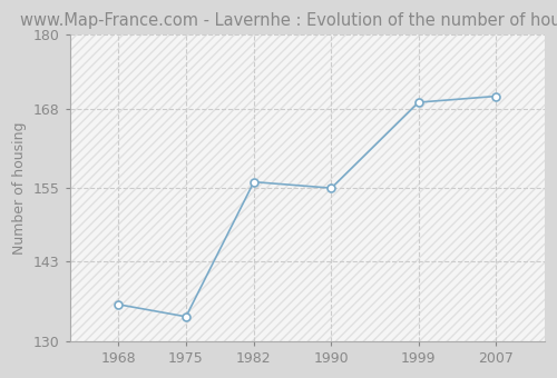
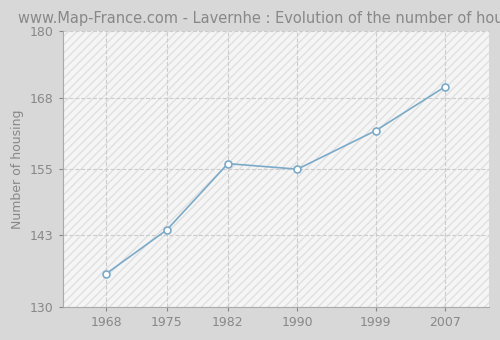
1975: 134 -> 144
1999: 169 -> 162
